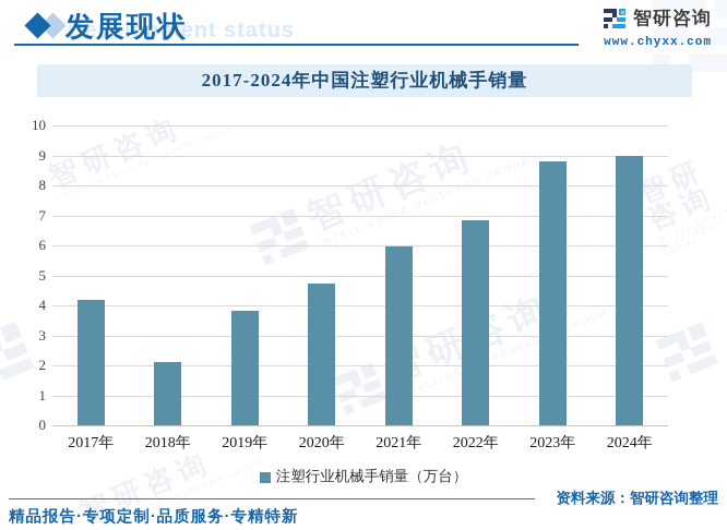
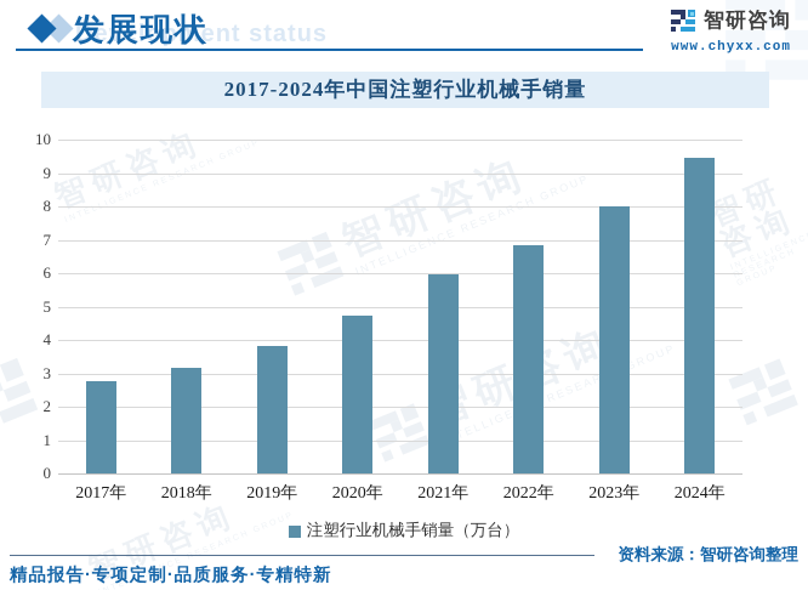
2017年: 4.2 -> 2.8
2018年: 2.1 -> 3.2
2023年: 8.8 -> 8.0
2024年: 9.0 -> 9.4
